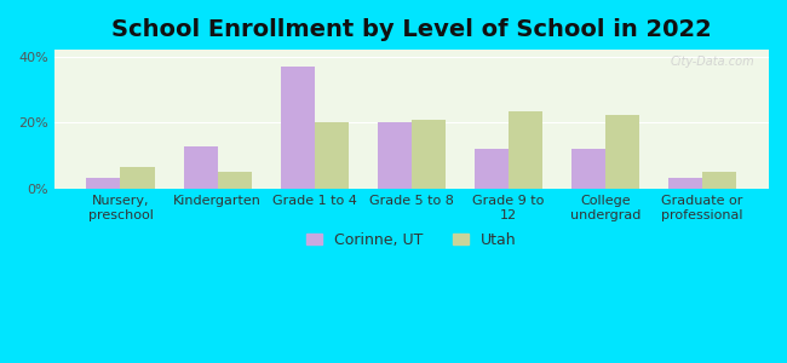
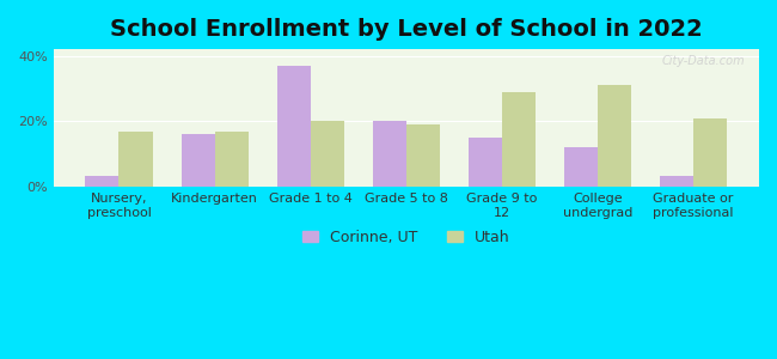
Utah/Nursery, preschool: 6.5% -> 17.0%
Corinne, UT/Kindergarten: 13.0% -> 16.0%
Utah/Kindergarten: 5.0% -> 17.0%
Utah/Grade 5 to 8: 21.0% -> 19.0%
Corinne, UT/Grade 9 to 12: 12.0% -> 15.0%
Utah/Grade 9 to 12: 23.5% -> 29.0%
Utah/College undergrad: 22.5% -> 31.0%
Utah/Graduate or professional: 5.0% -> 21.0%
